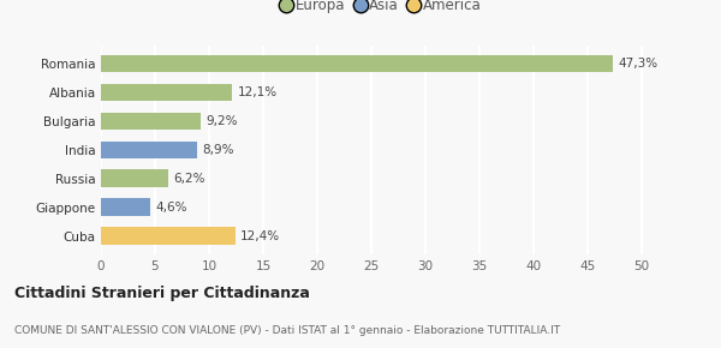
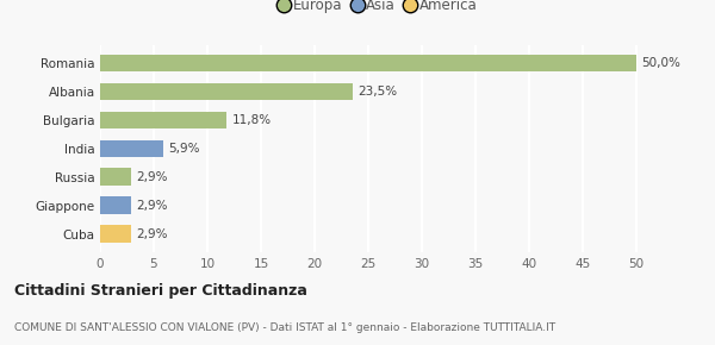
Romania: 47,3% -> 50,0%
Albania: 12,1% -> 23,5%
Bulgaria: 9,2% -> 11,8%
India: 8,9% -> 5,9%
Russia: 6,2% -> 2,9%
Giappone: 4,6% -> 2,9%
Cuba: 12,4% -> 2,9%
